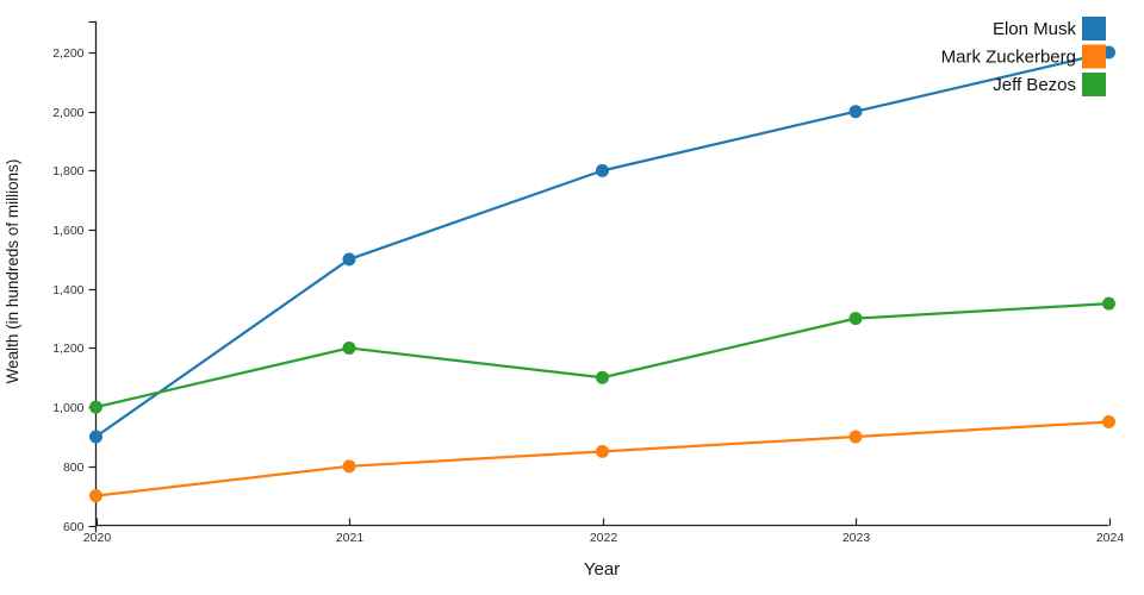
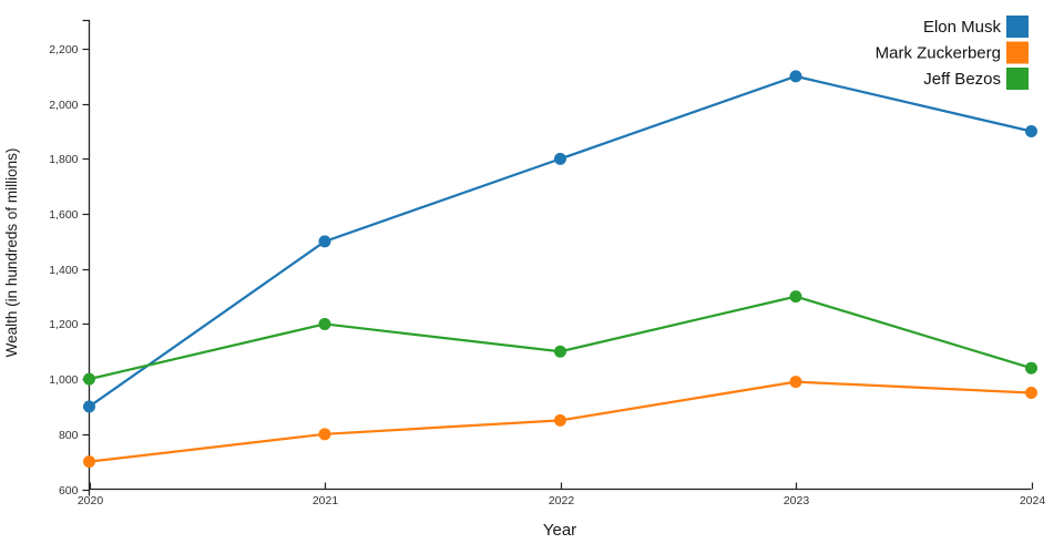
Elon Musk/2023: 2000 -> 2100
Mark Zuckerberg/2023: 900 -> 990
Elon Musk/2024: 2200 -> 1900
Jeff Bezos/2024: 1350 -> 1040
